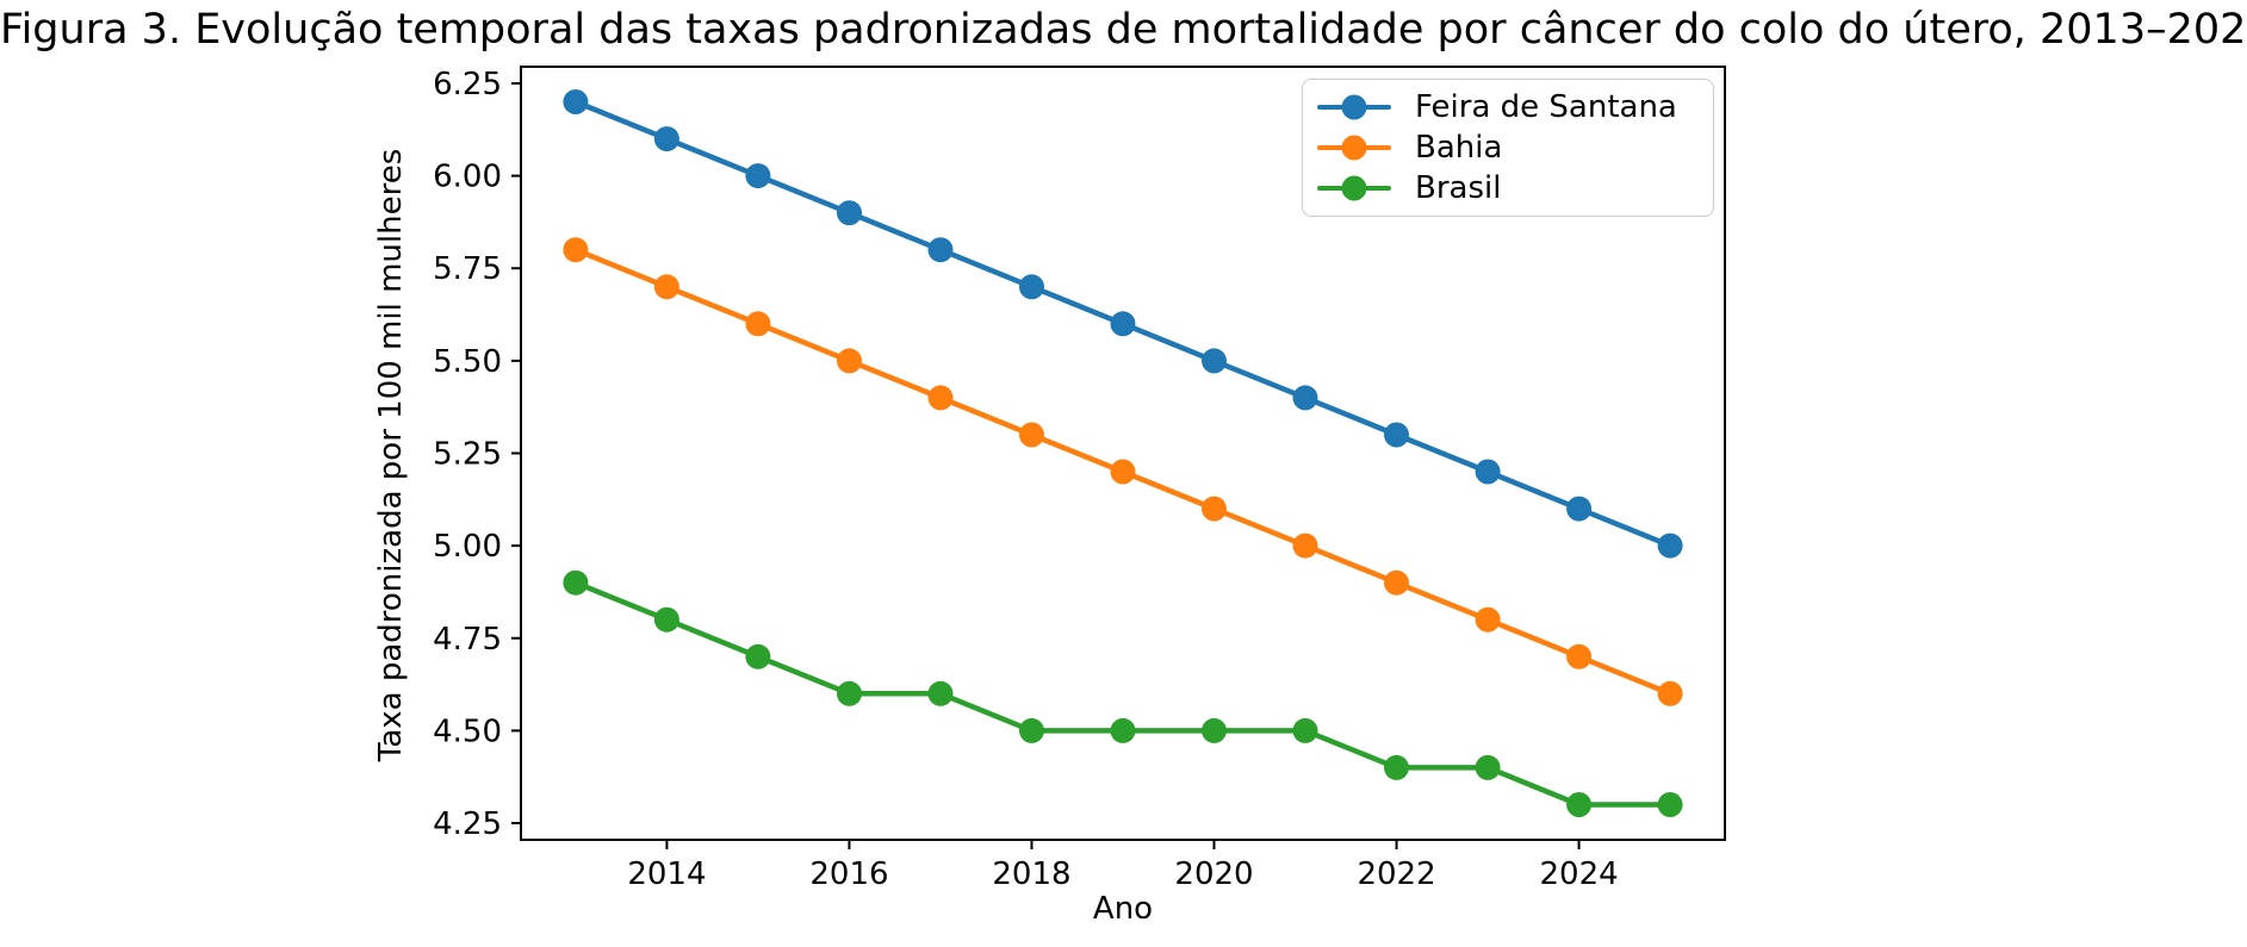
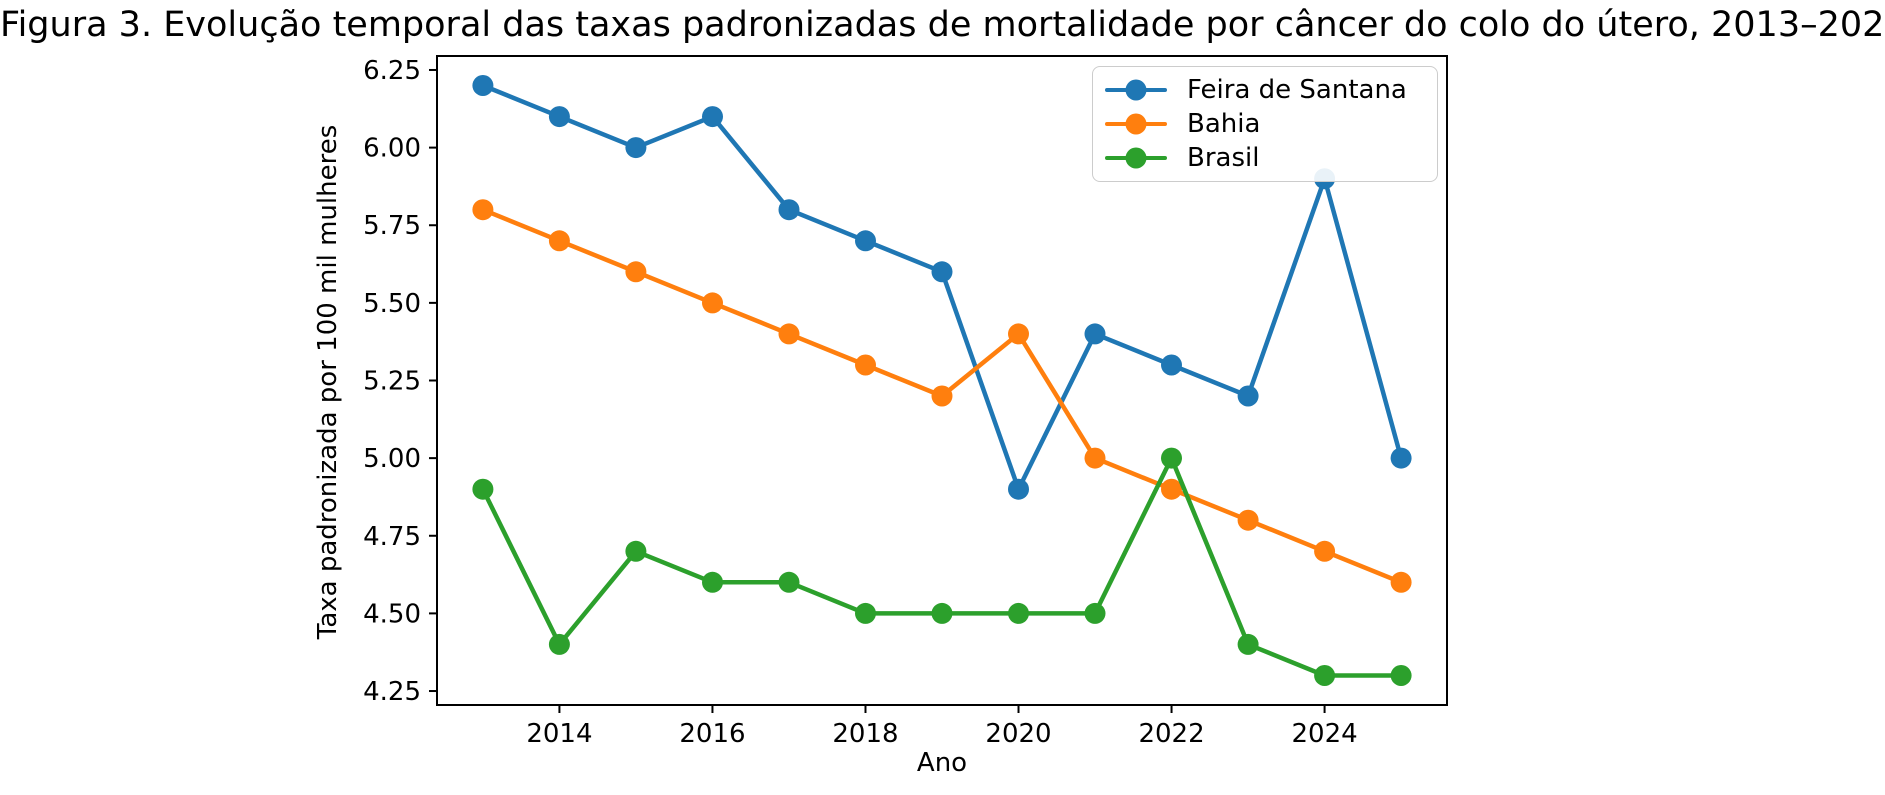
Brasil/2014: 4.8 -> 4.4
Feira de Santana/2016: 5.9 -> 6.1
Feira de Santana/2020: 5.5 -> 4.9
Bahia/2020: 5.1 -> 5.4
Brasil/2022: 4.4 -> 5.0
Feira de Santana/2024: 5.1 -> 5.9
